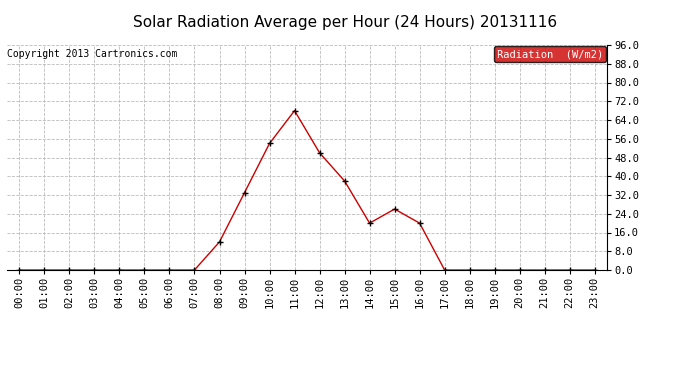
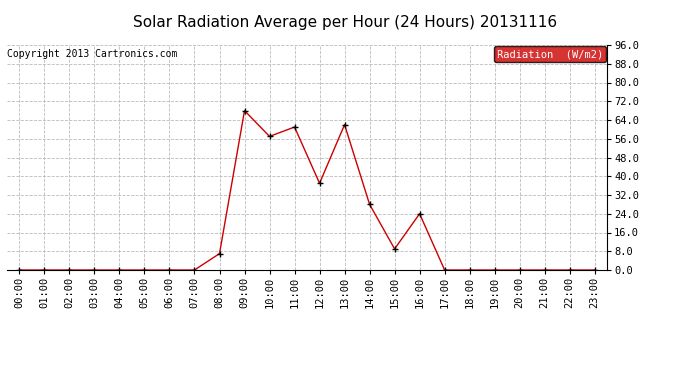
08:00: 12 -> 7
09:00: 33 -> 68
10:00: 54 -> 57
11:00: 68 -> 61
12:00: 50 -> 37
13:00: 38 -> 62
14:00: 20 -> 28
15:00: 26 -> 9
16:00: 20 -> 24
